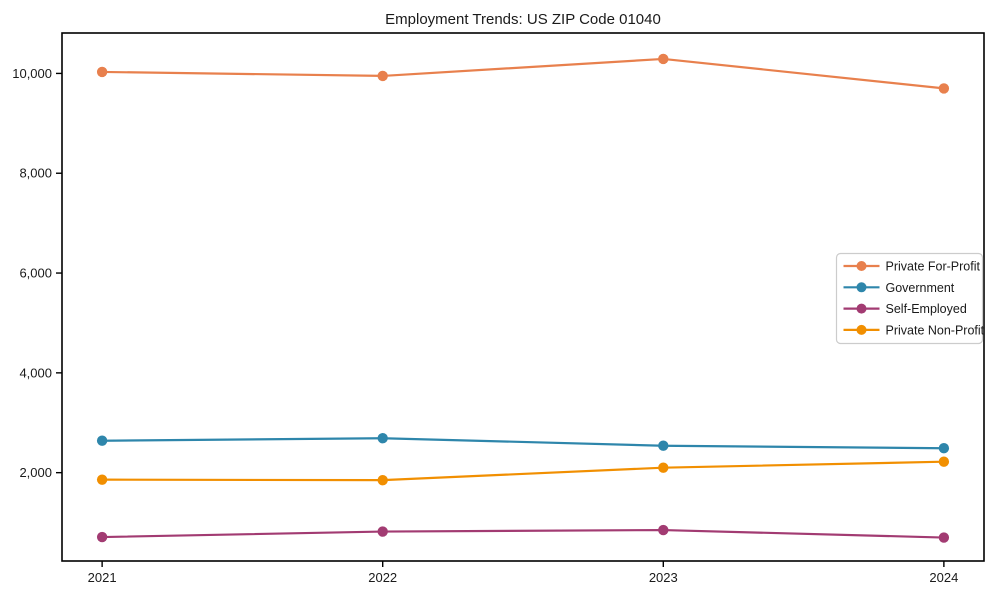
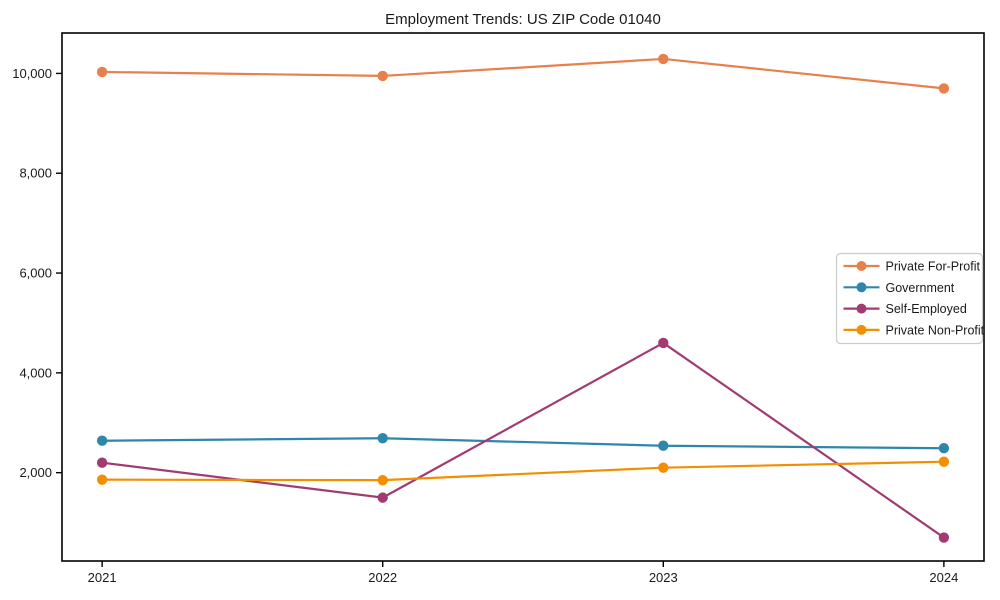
Self-Employed/2021: 700 -> 2200
Self-Employed/2022: 800 -> 1500
Self-Employed/2023: 800 -> 4600
